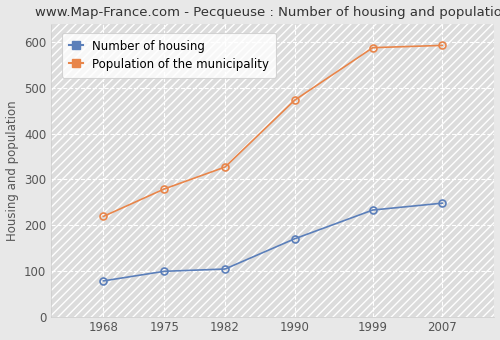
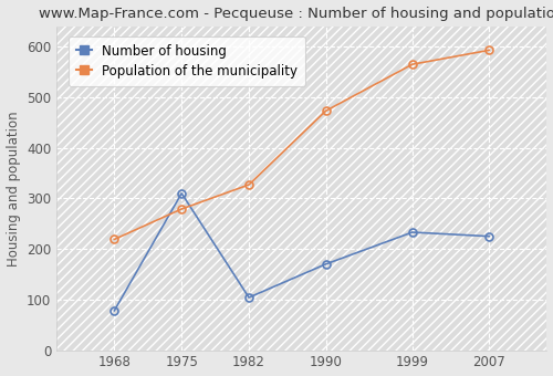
Number of housing/1975: 99 -> 310
Population of the municipality/1999: 588 -> 565
Number of housing/2007: 248 -> 225
